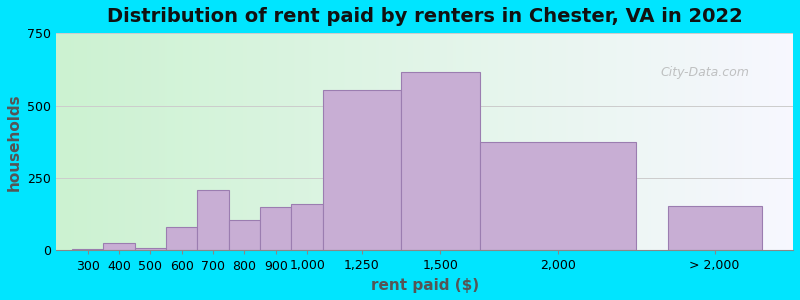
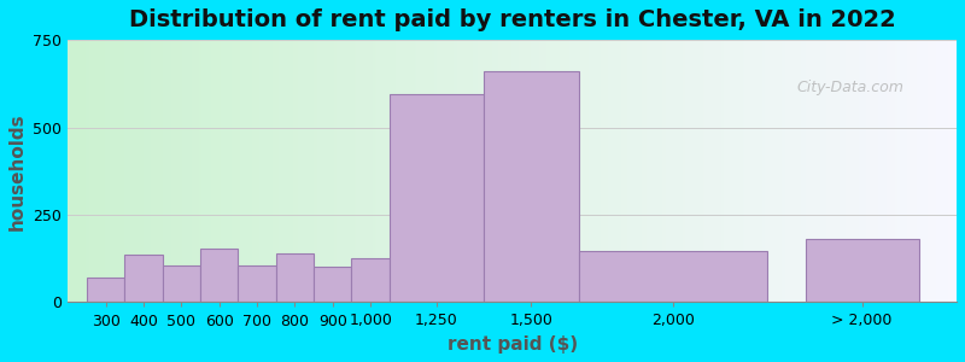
300: 5 -> 70
400: 25 -> 135
500: 10 -> 105
600: 80 -> 155
700: 210 -> 105
800: 105 -> 140
900: 150 -> 100
1,000: 160 -> 125
1,250: 555 -> 595
1,500: 615 -> 660
2,000: 375 -> 145
> 2,000: 155 -> 180
